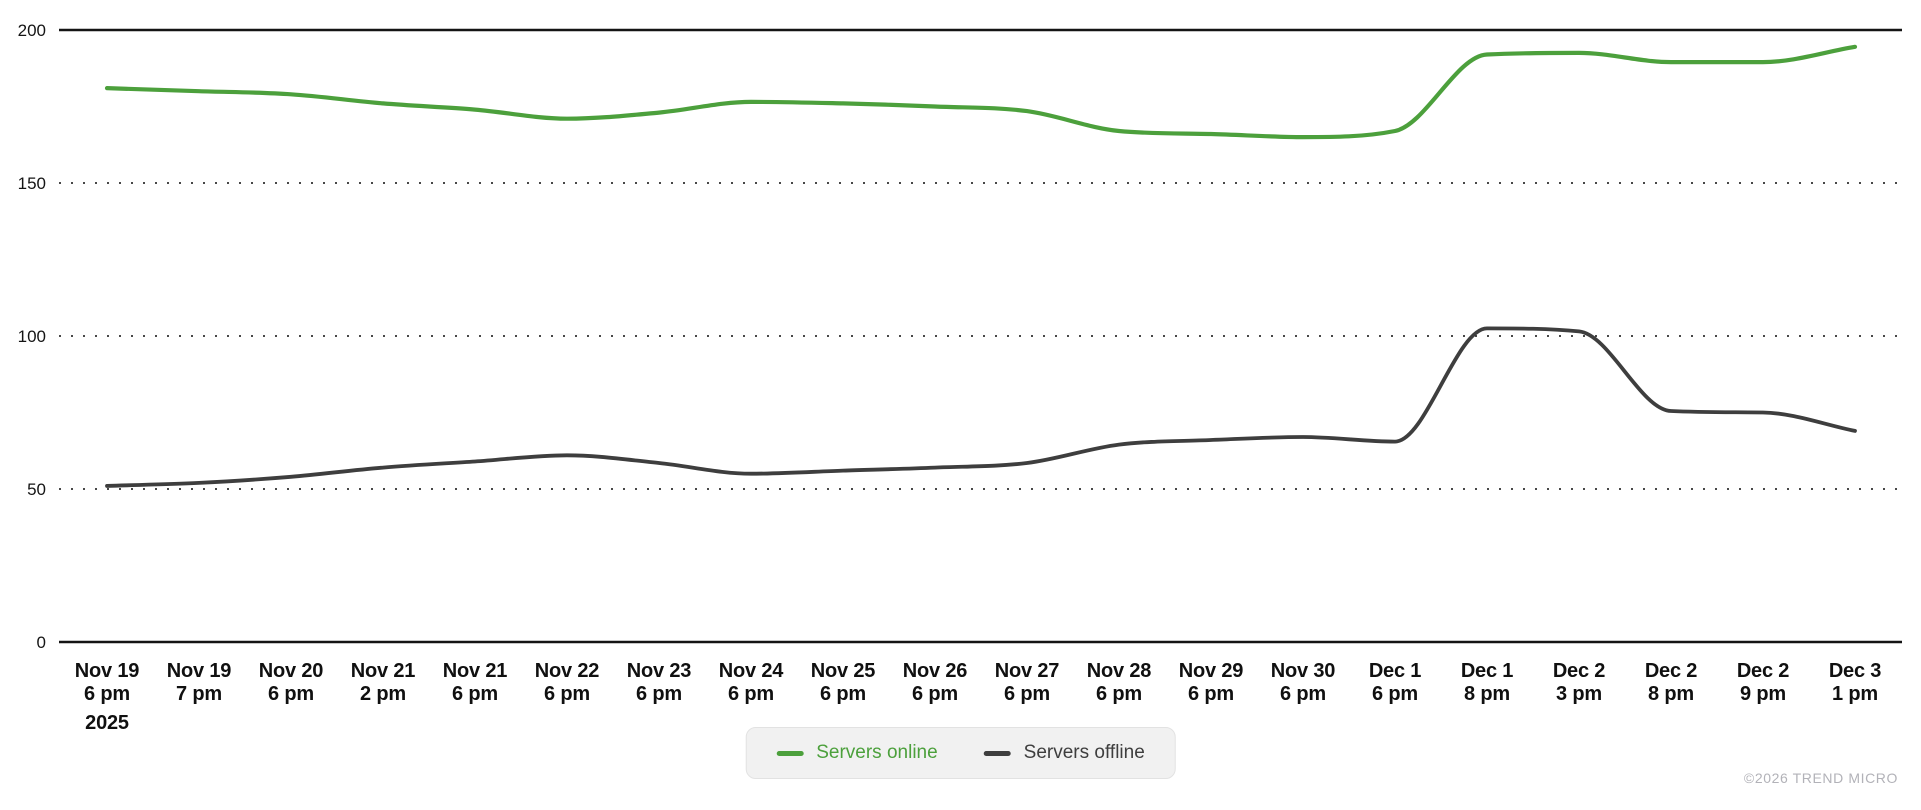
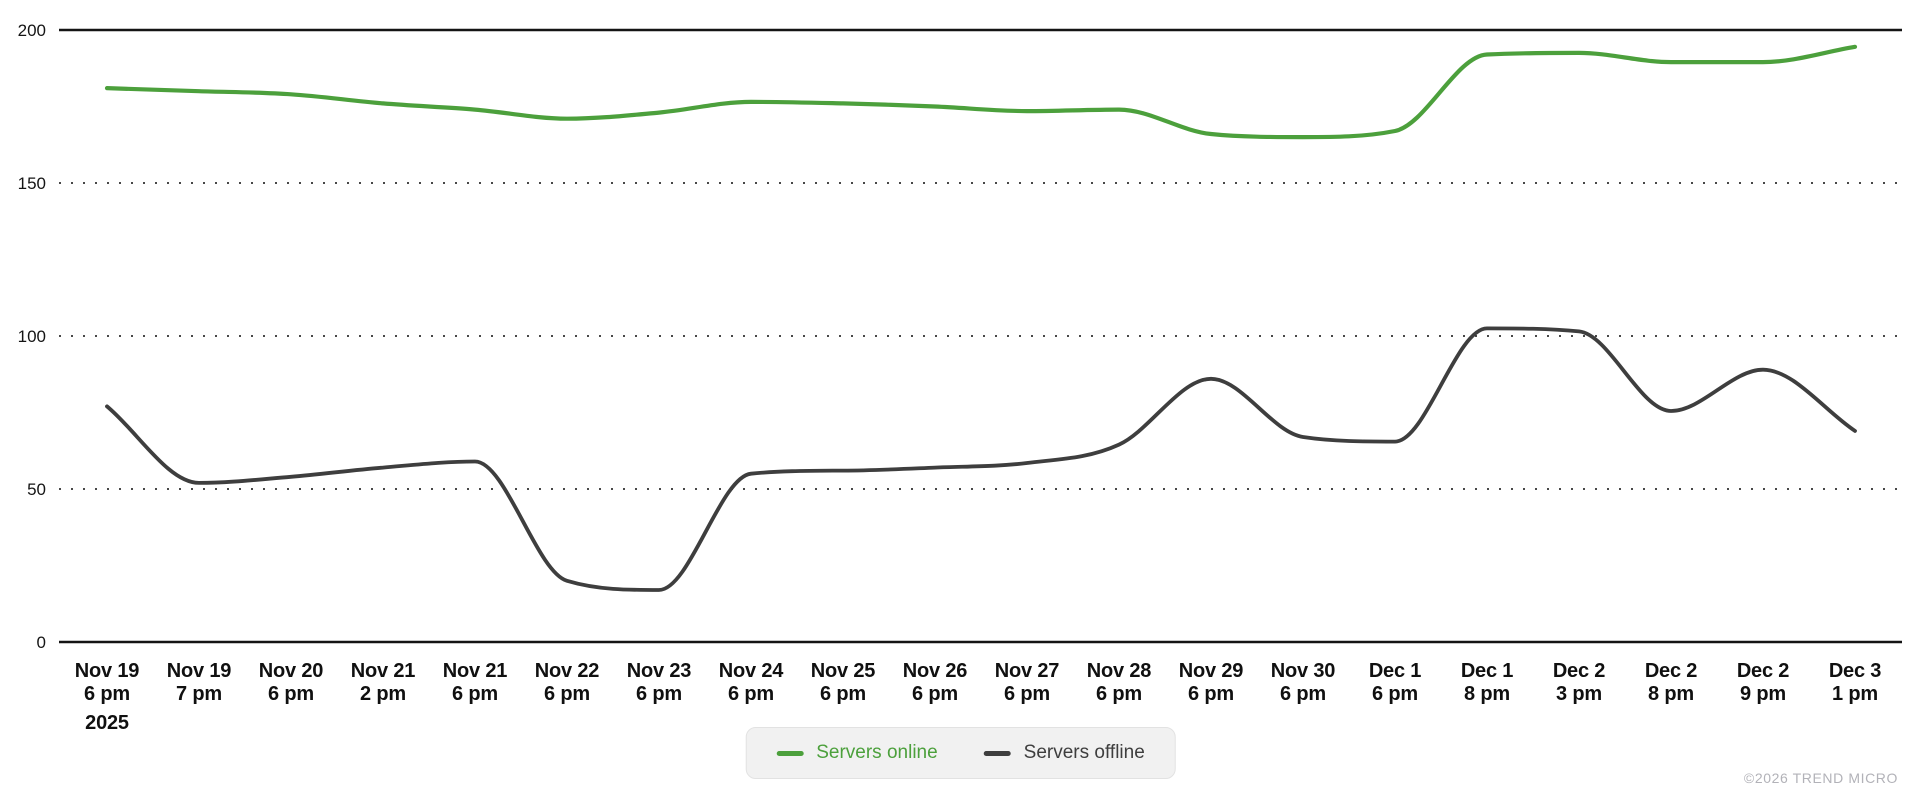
Servers offline/Nov 19 6 pm: 51 -> 77
Servers offline/Nov 22 6 pm: 61 -> 20
Servers offline/Nov 23 6 pm: 58 -> 17
Servers online/Nov 28 6 pm: 167 -> 174
Servers offline/Nov 29 6 pm: 66 -> 86
Servers offline/Dec 2 9 pm: 75 -> 89
